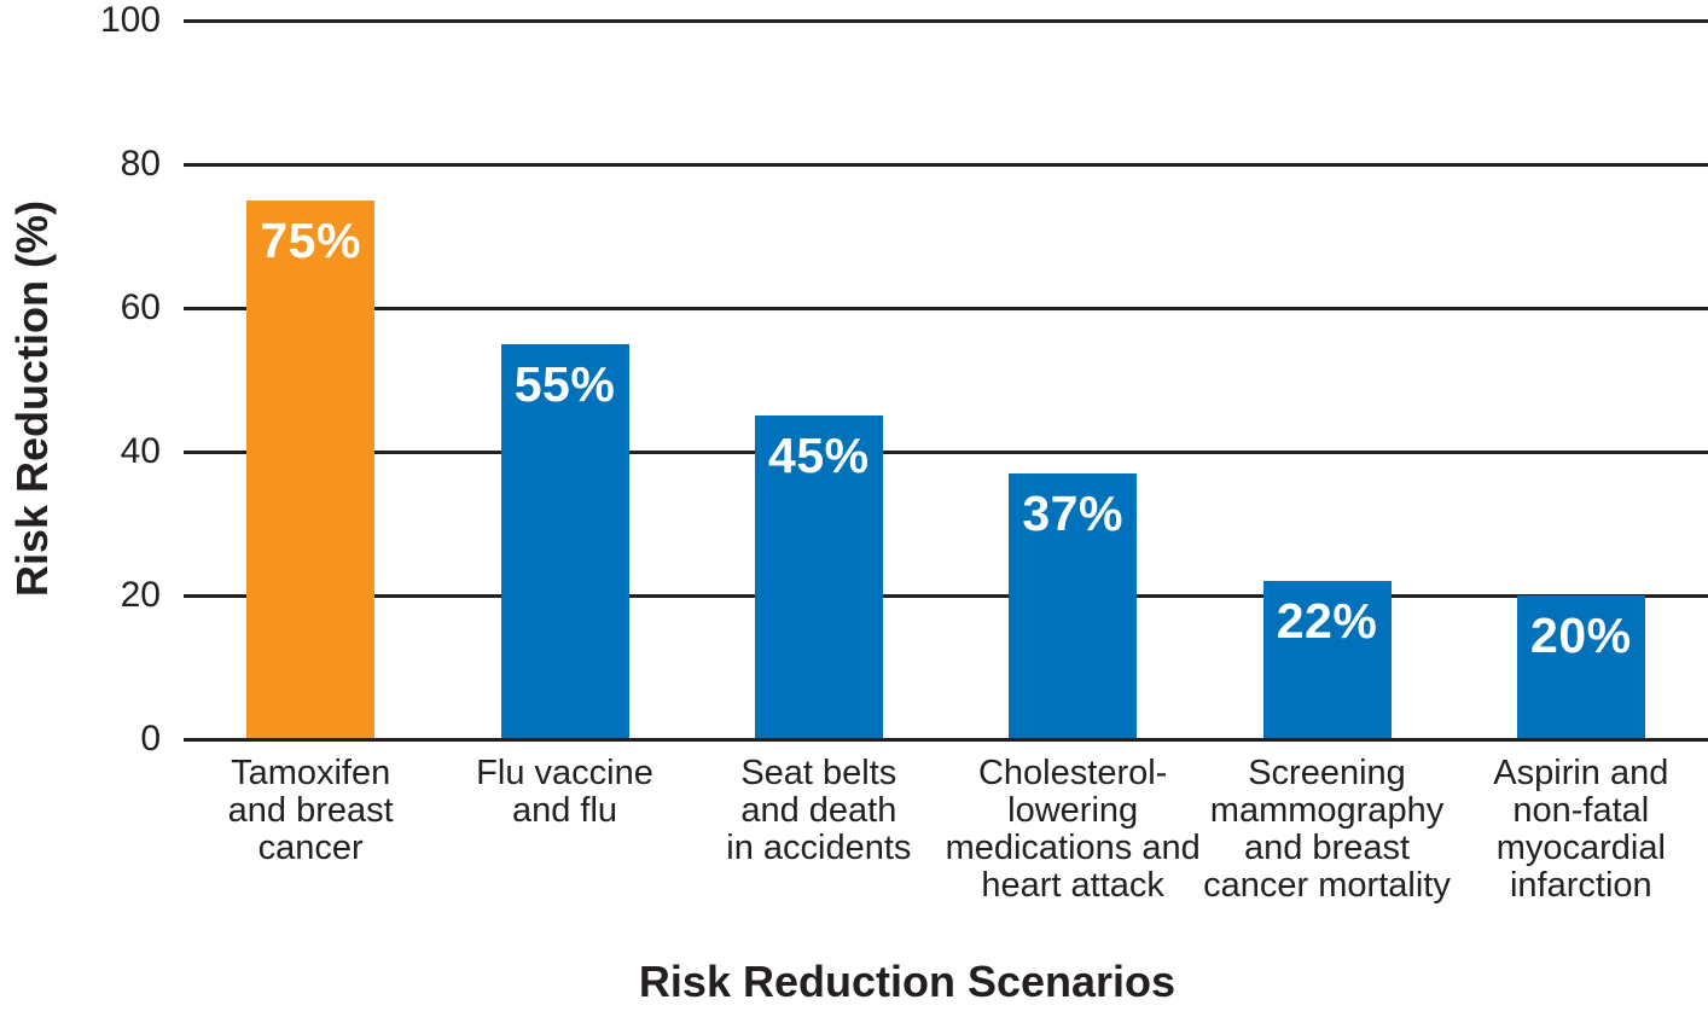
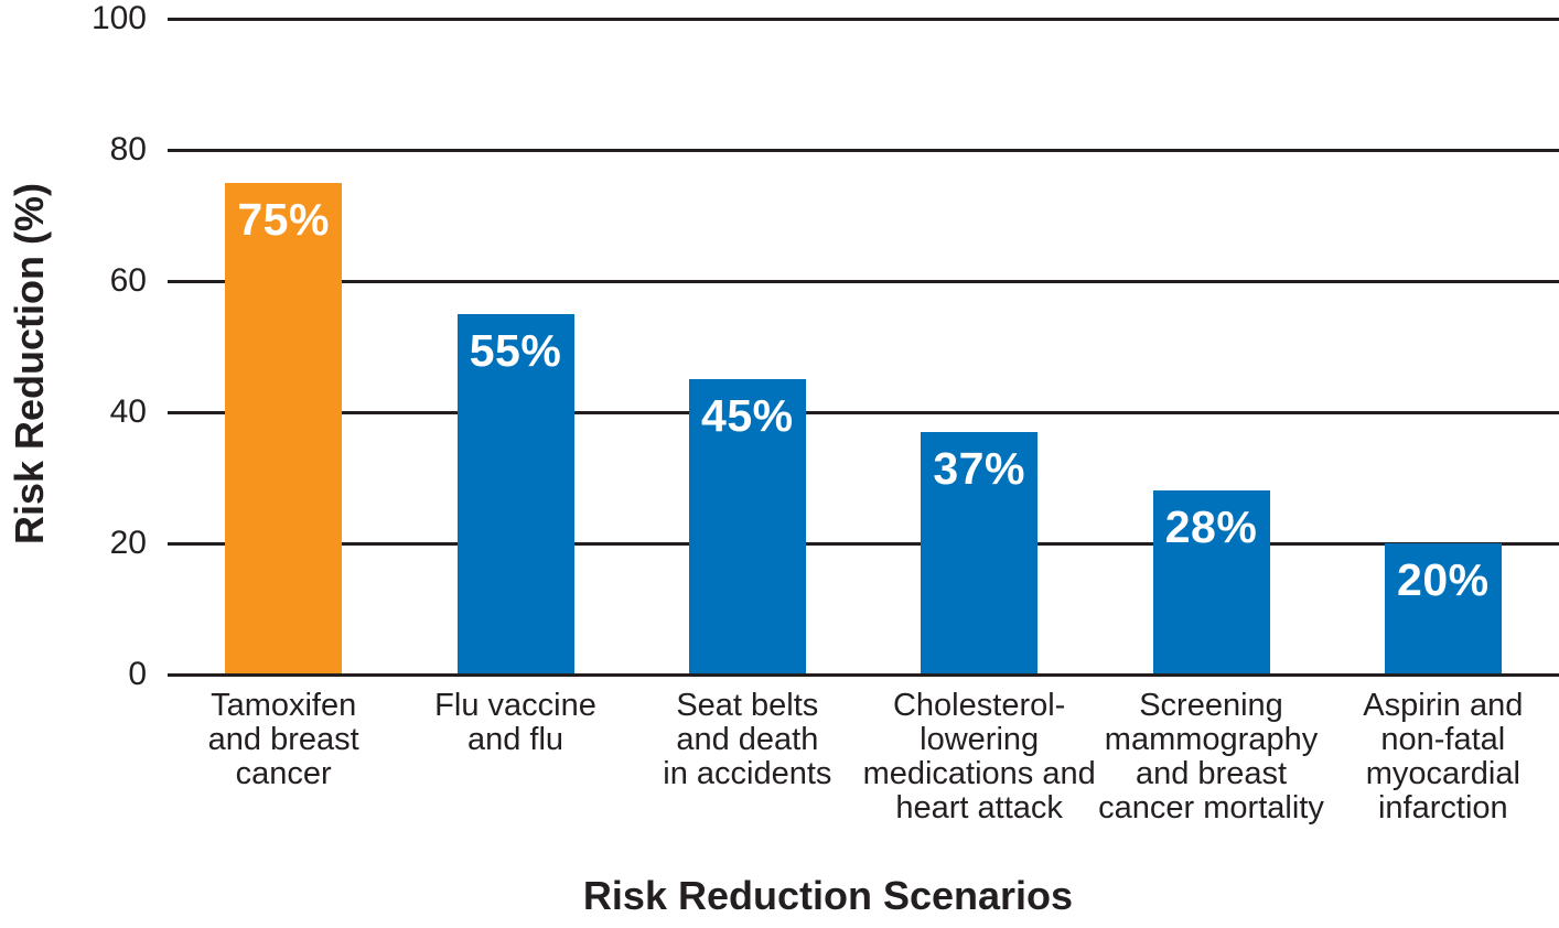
Screening mammography and breast cancer mortality: 22% -> 28%
